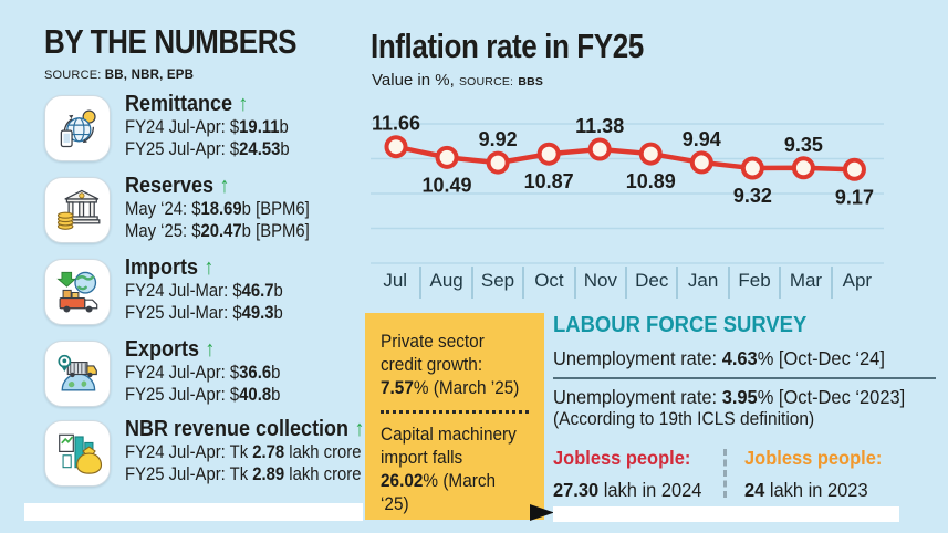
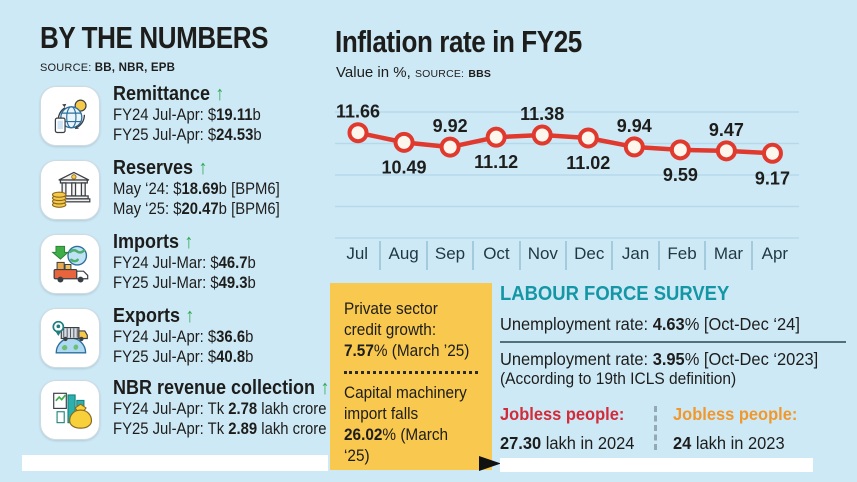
Oct: 10.87 -> 11.12
Dec: 10.89 -> 11.02
Feb: 9.32 -> 9.59
Mar: 9.35 -> 9.47
